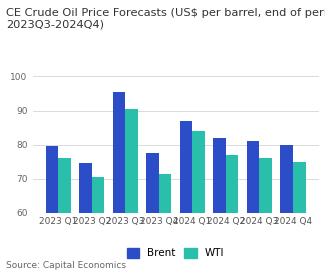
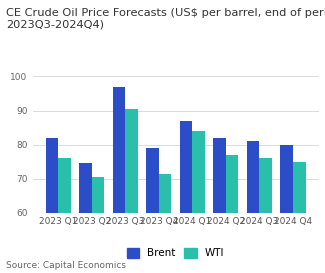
Brent/2023 Q1: 79.5 -> 82.0
Brent/2023 Q3: 95.5 -> 97.0
Brent/2023 Q4: 77.5 -> 79.0
